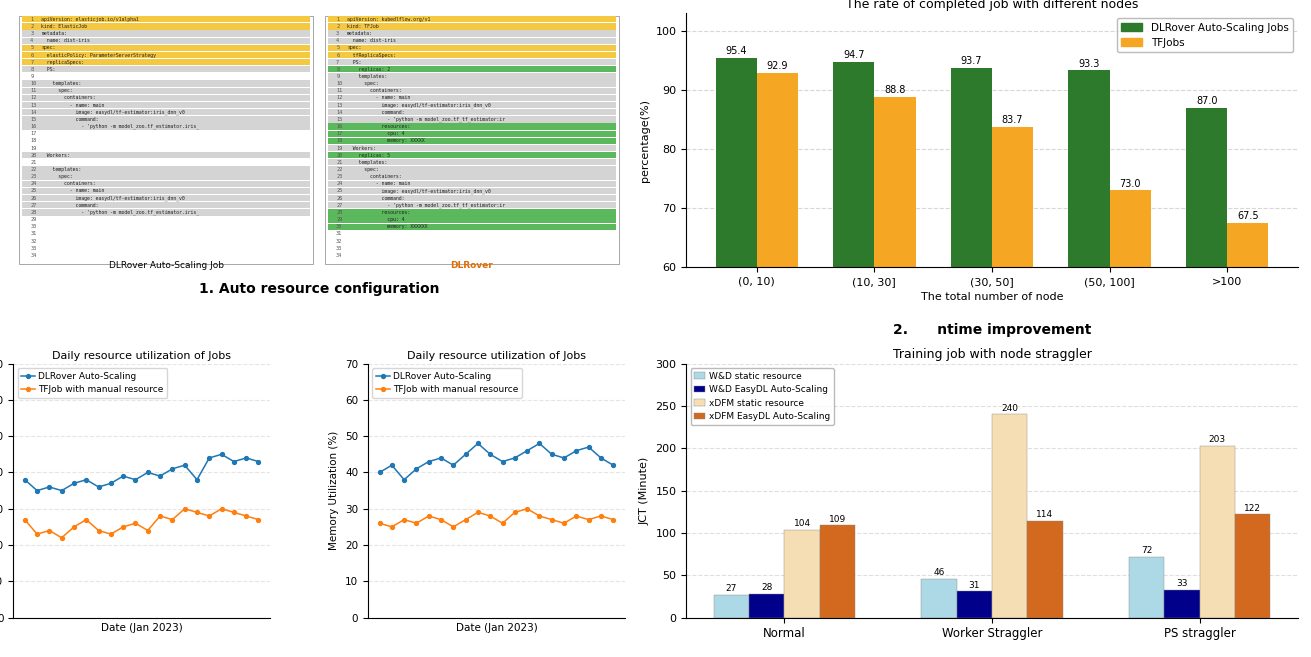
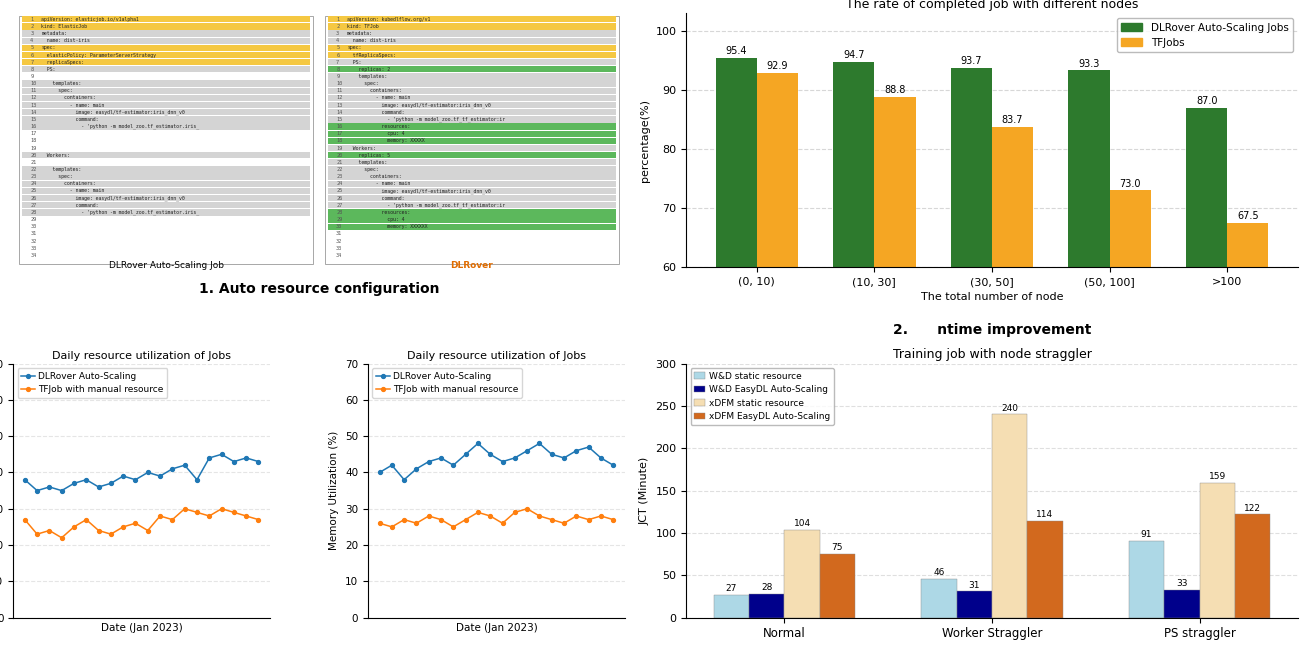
Training job with node straggler/xDFM EasyDL Auto-Scaling/Normal: 109 -> 75
Training job with node straggler/W&D static resource/PS straggler: 72 -> 91
Training job with node straggler/xDFM static resource/PS straggler: 203 -> 159
